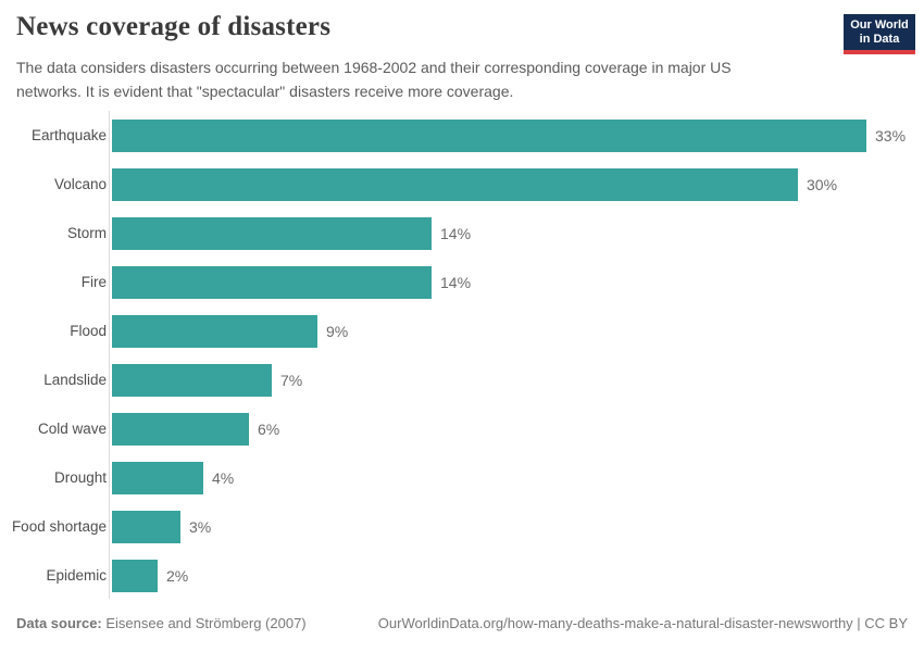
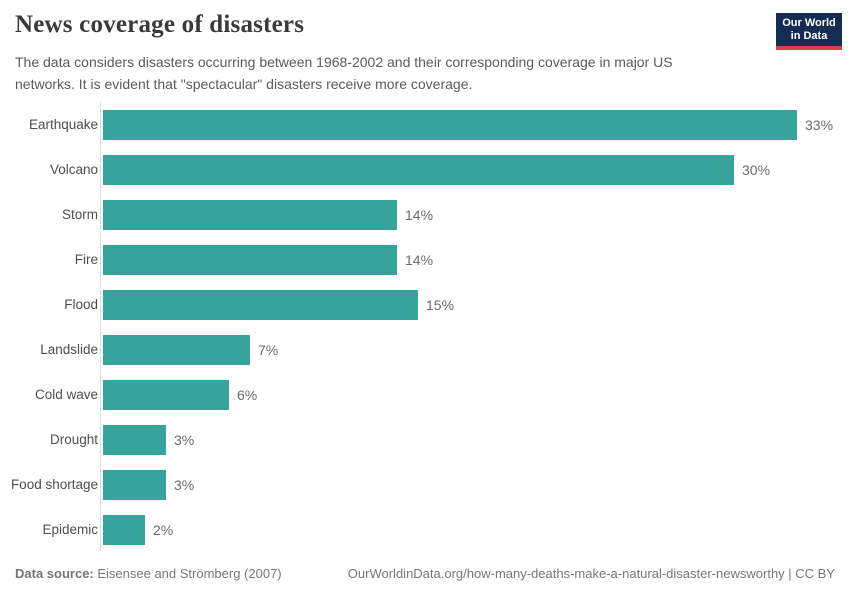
Flood: 9% -> 15%
Drought: 4% -> 3%
